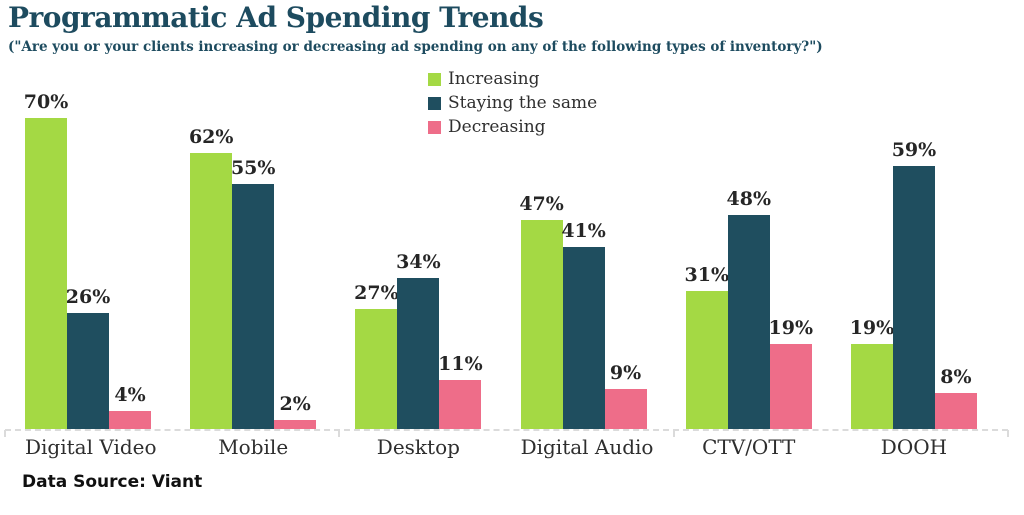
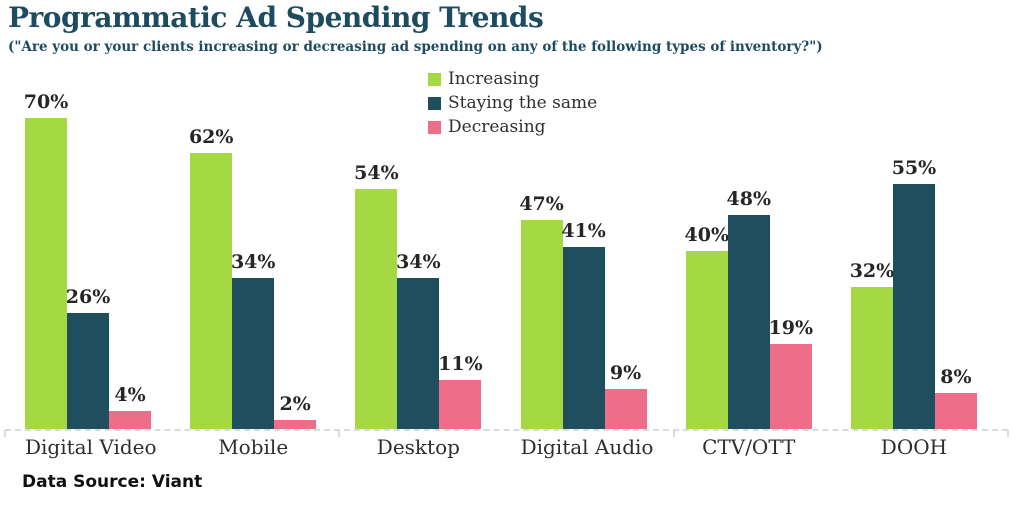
Staying the same/Mobile: 55% -> 34%
Increasing/Desktop: 27% -> 54%
Increasing/CTV/OTT: 31% -> 40%
Increasing/DOOH: 19% -> 32%
Staying the same/DOOH: 59% -> 55%
